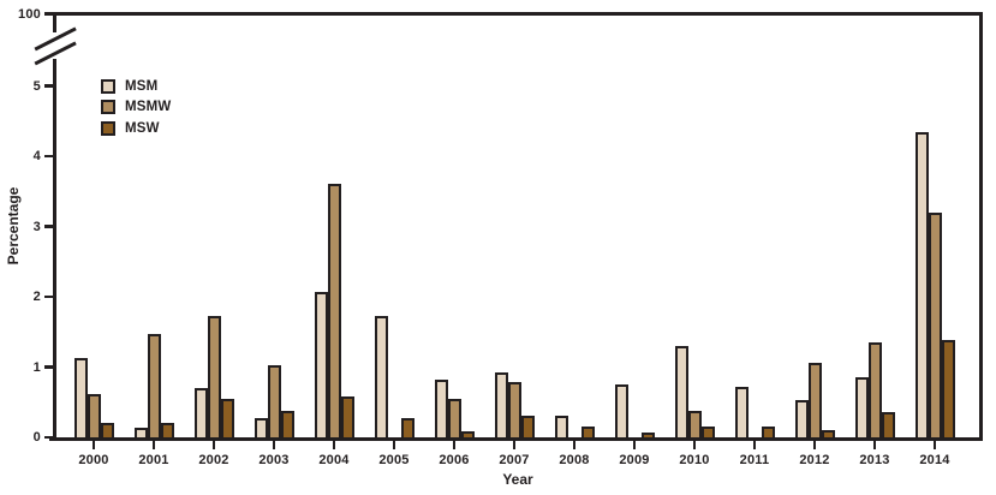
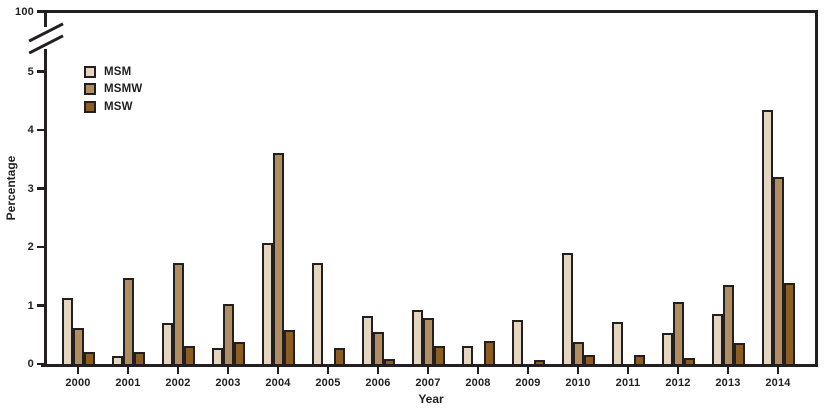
MSW/2002: 0.6 -> 0.3
MSW/2008: 0.1 -> 0.4
MSM/2010: 1.3 -> 1.9
